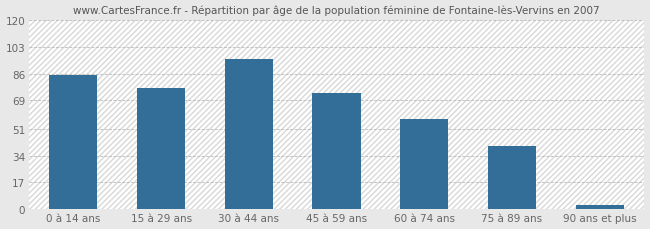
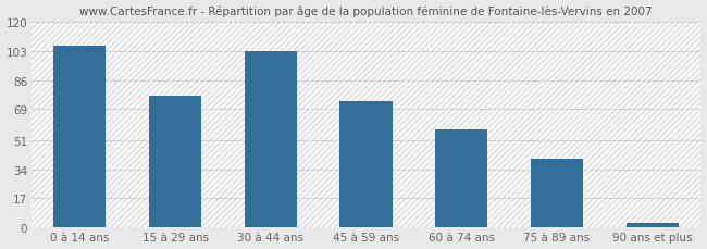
0 à 14 ans: 85 -> 106
30 à 44 ans: 95 -> 103
